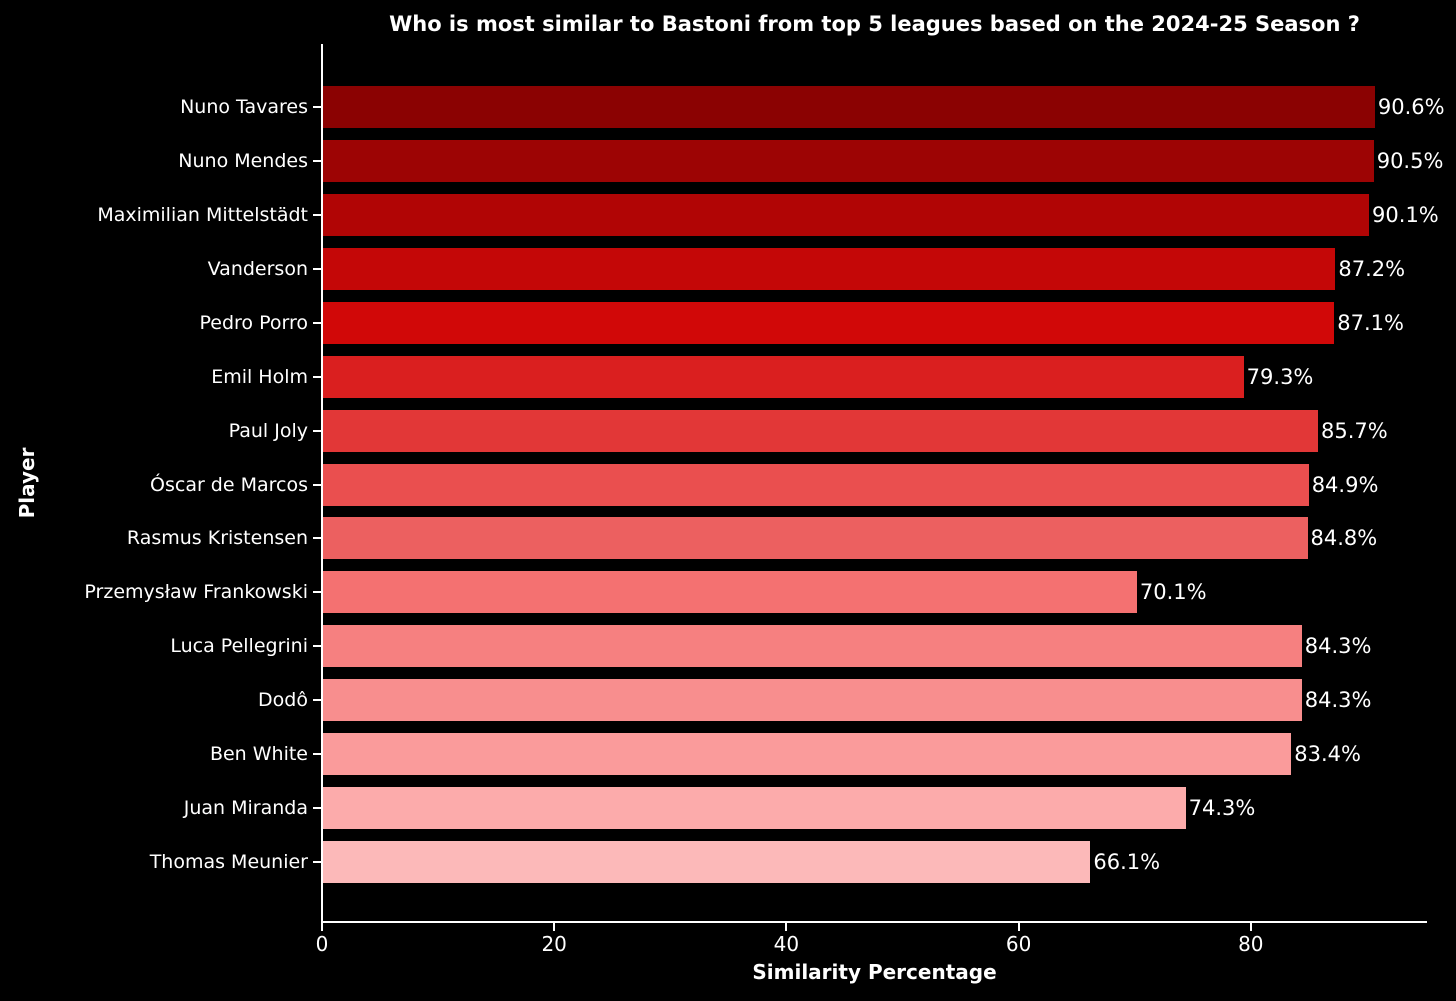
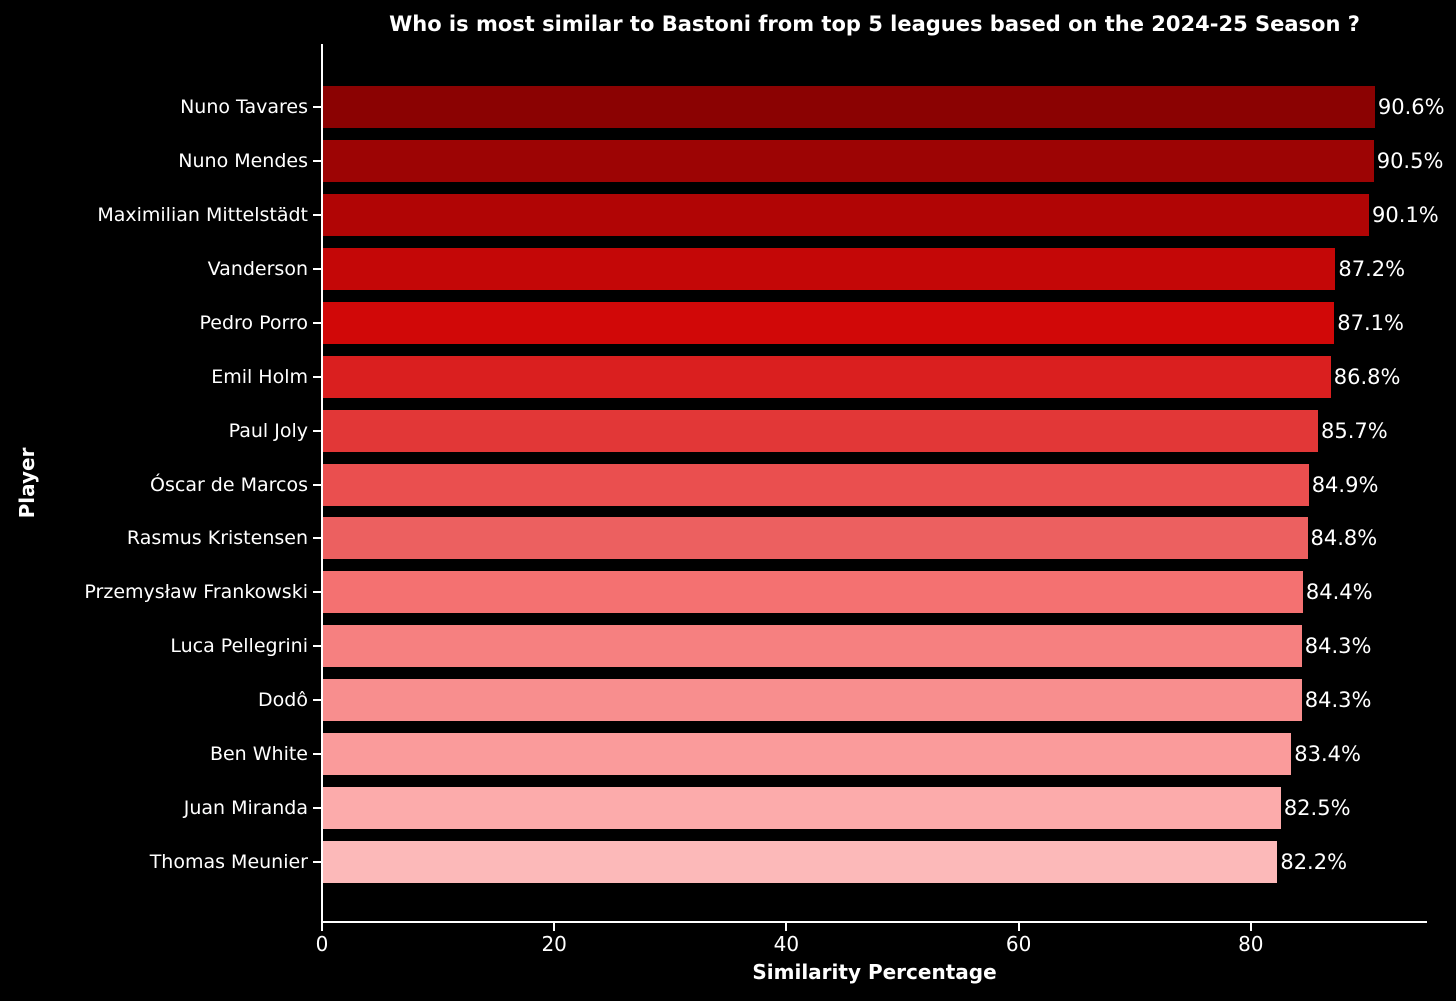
Emil Holm: 79.3% -> 86.8%
Przemysław Frankowski: 70.1% -> 84.4%
Juan Miranda: 74.3% -> 82.5%
Thomas Meunier: 66.1% -> 82.2%
